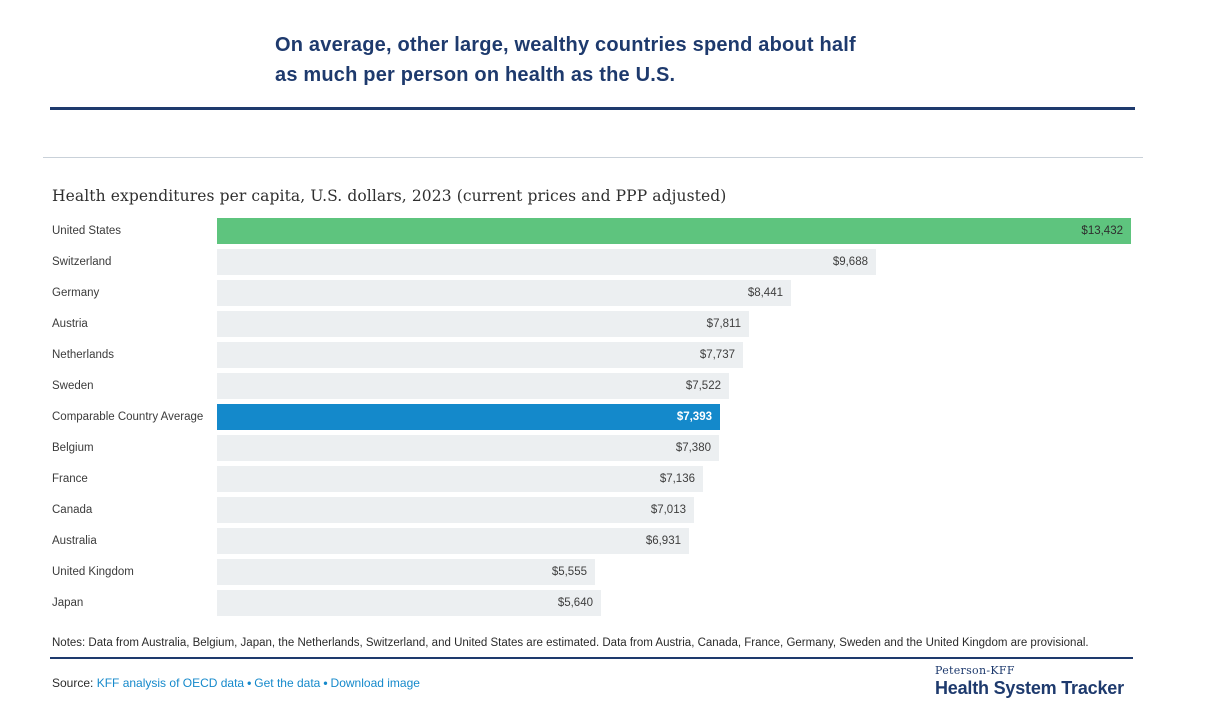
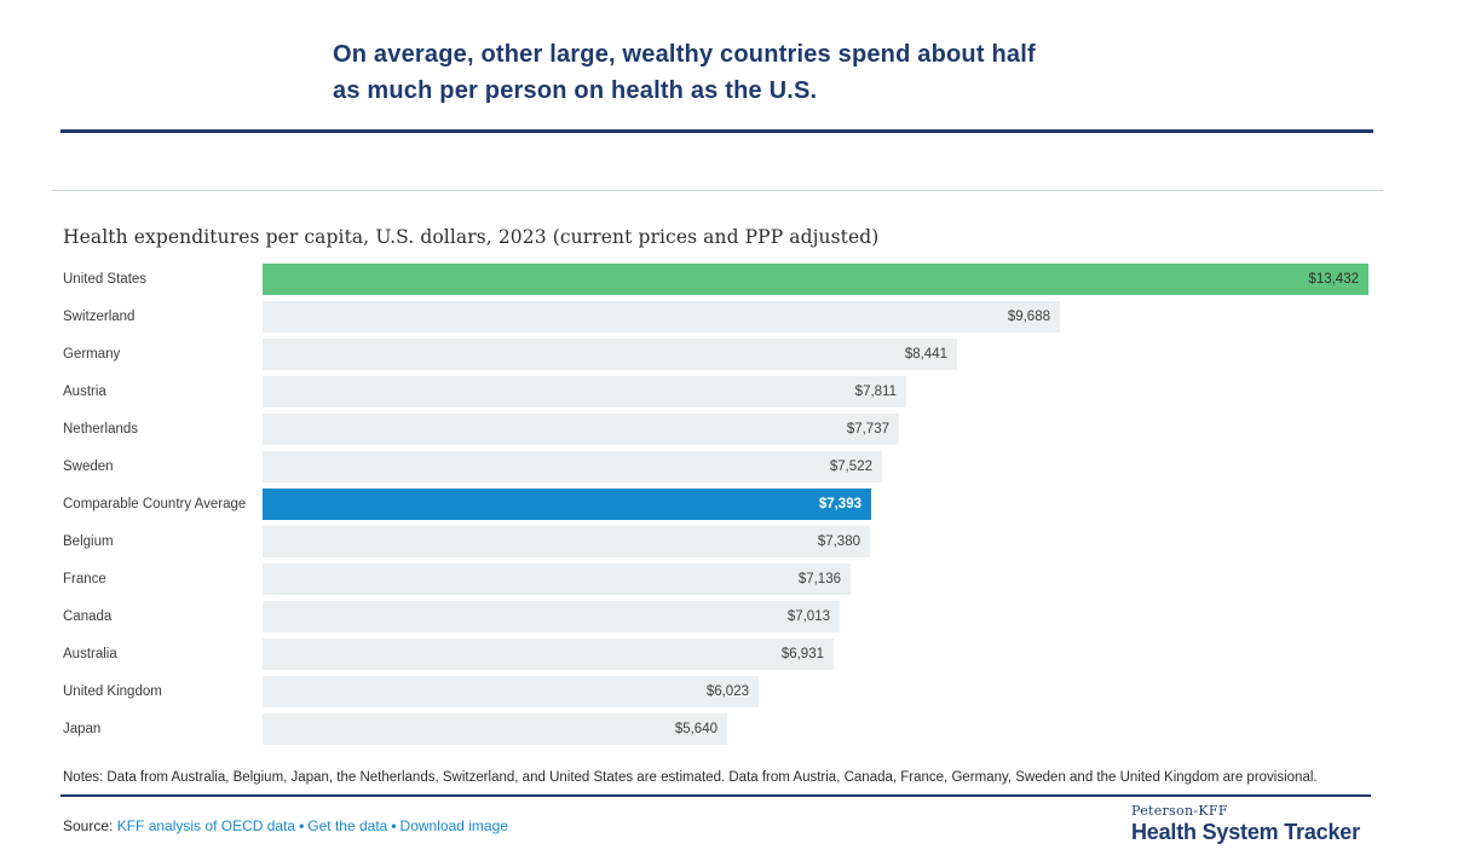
United Kingdom: $5,555 -> $6,023
